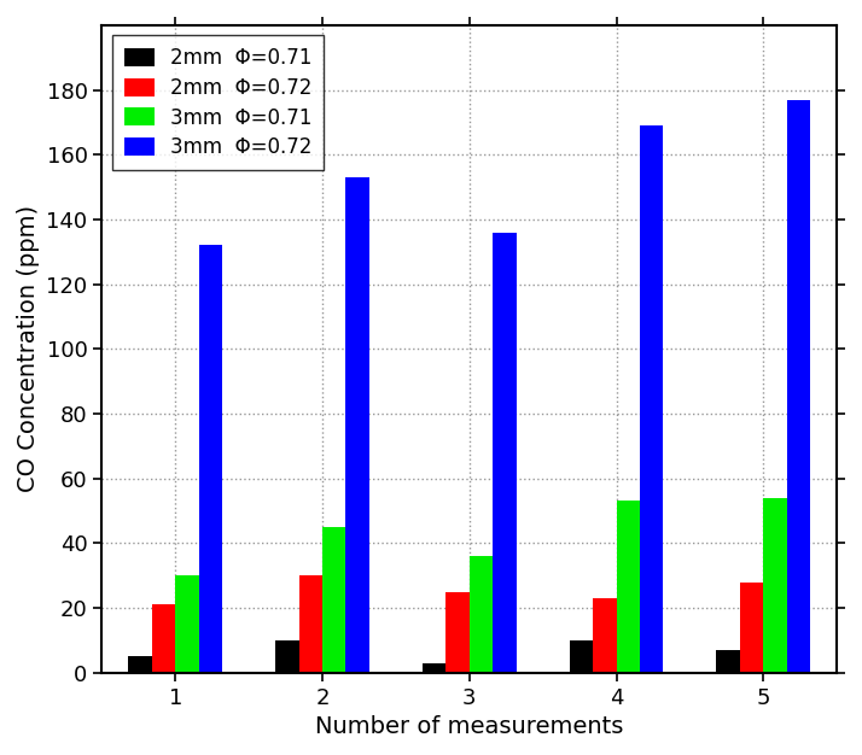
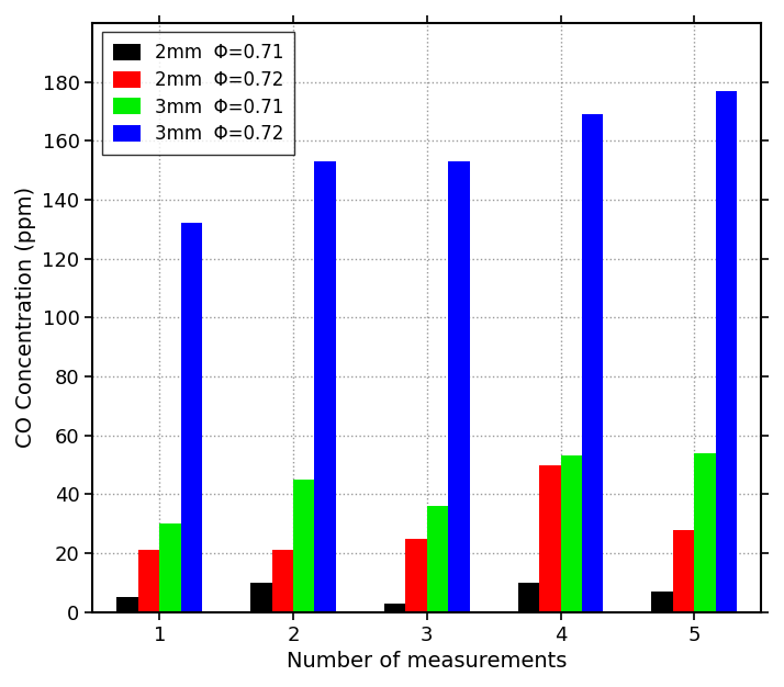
2mm Φ=0.72/2: 30 -> 21
3mm Φ=0.72/3: 136 -> 153
2mm Φ=0.72/4: 23 -> 50
